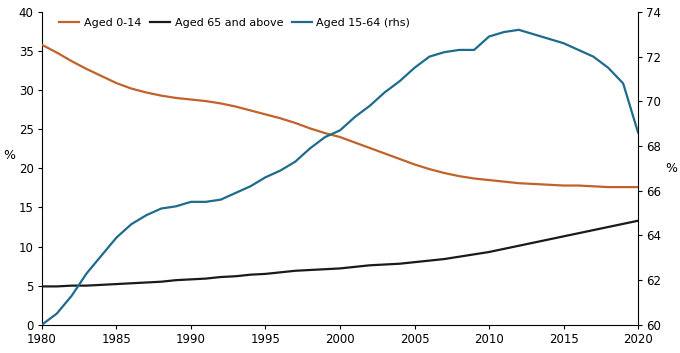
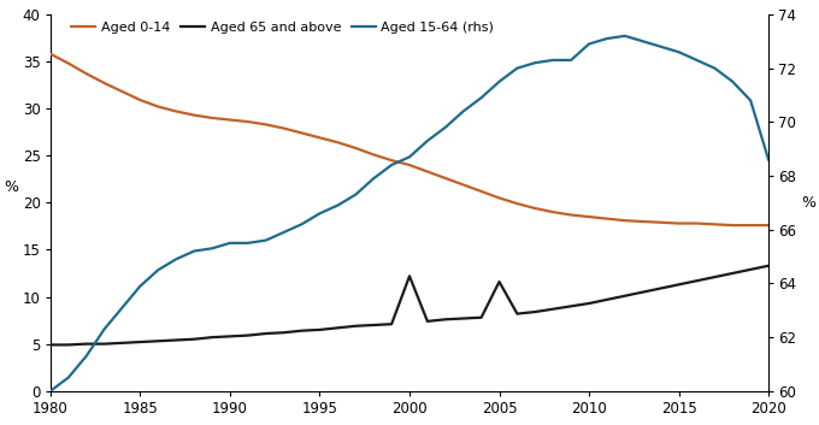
Aged 65 and above/2000: 7.2 -> 12.2
Aged 65 and above/2005: 8.0 -> 11.6
